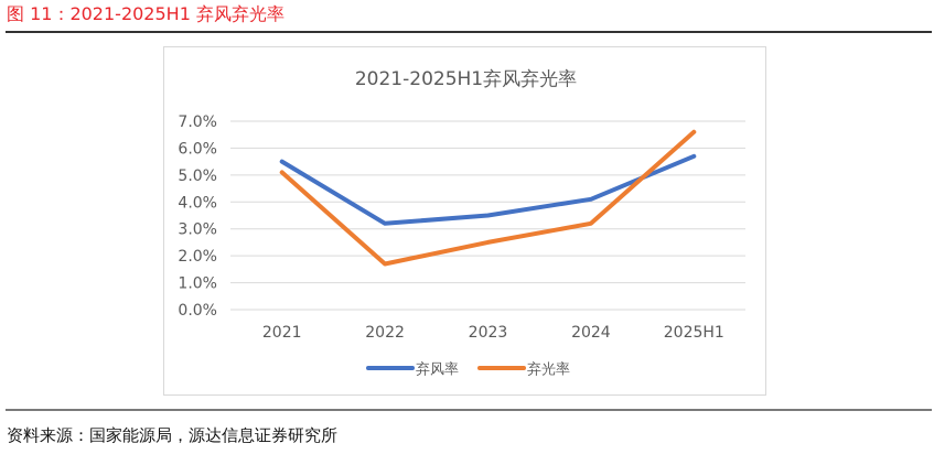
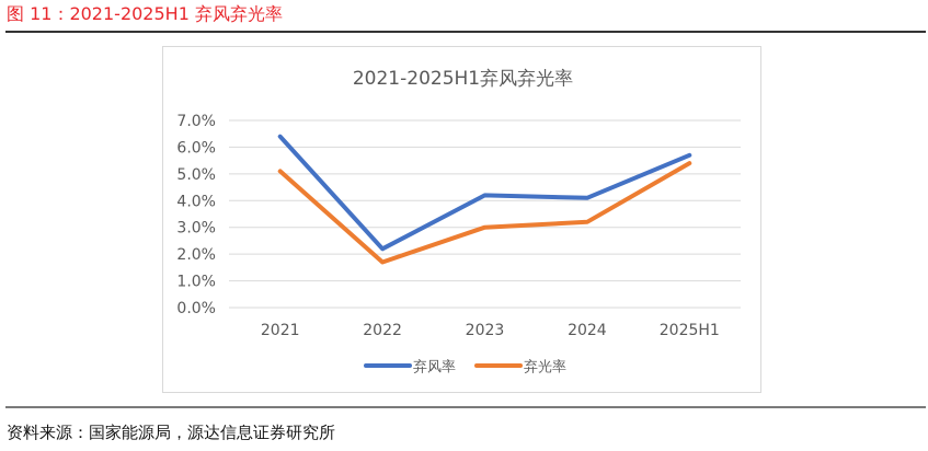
弃风率/2021: 5.5% -> 6.4%
弃风率/2022: 3.2% -> 2.2%
弃风率/2023: 3.5% -> 4.2%
弃光率/2023: 2.5% -> 3.0%
弃光率/2025H1: 6.6% -> 5.4%
